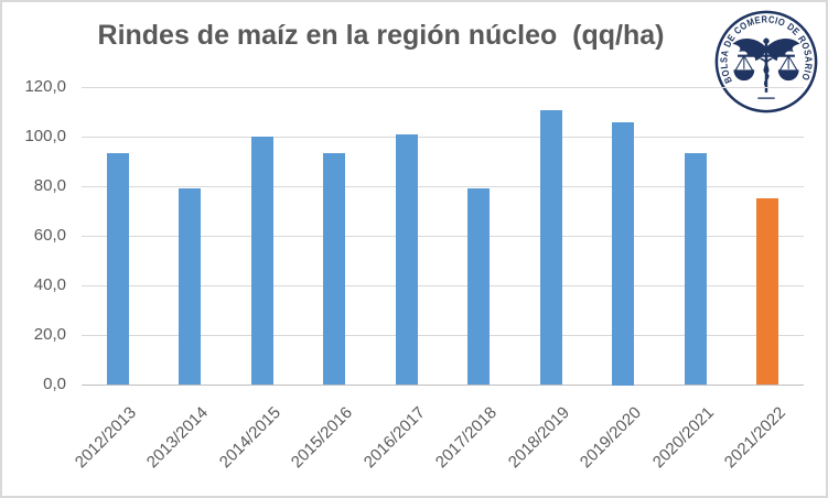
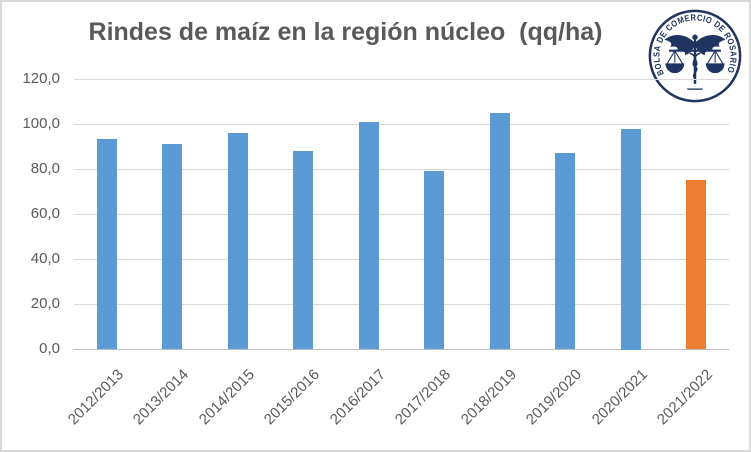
2013/2014: 79 -> 91
2014/2015: 100 -> 96
2015/2016: 94 -> 88
2018/2019: 110 -> 105
2019/2020: 106 -> 87
2020/2021: 94 -> 98
